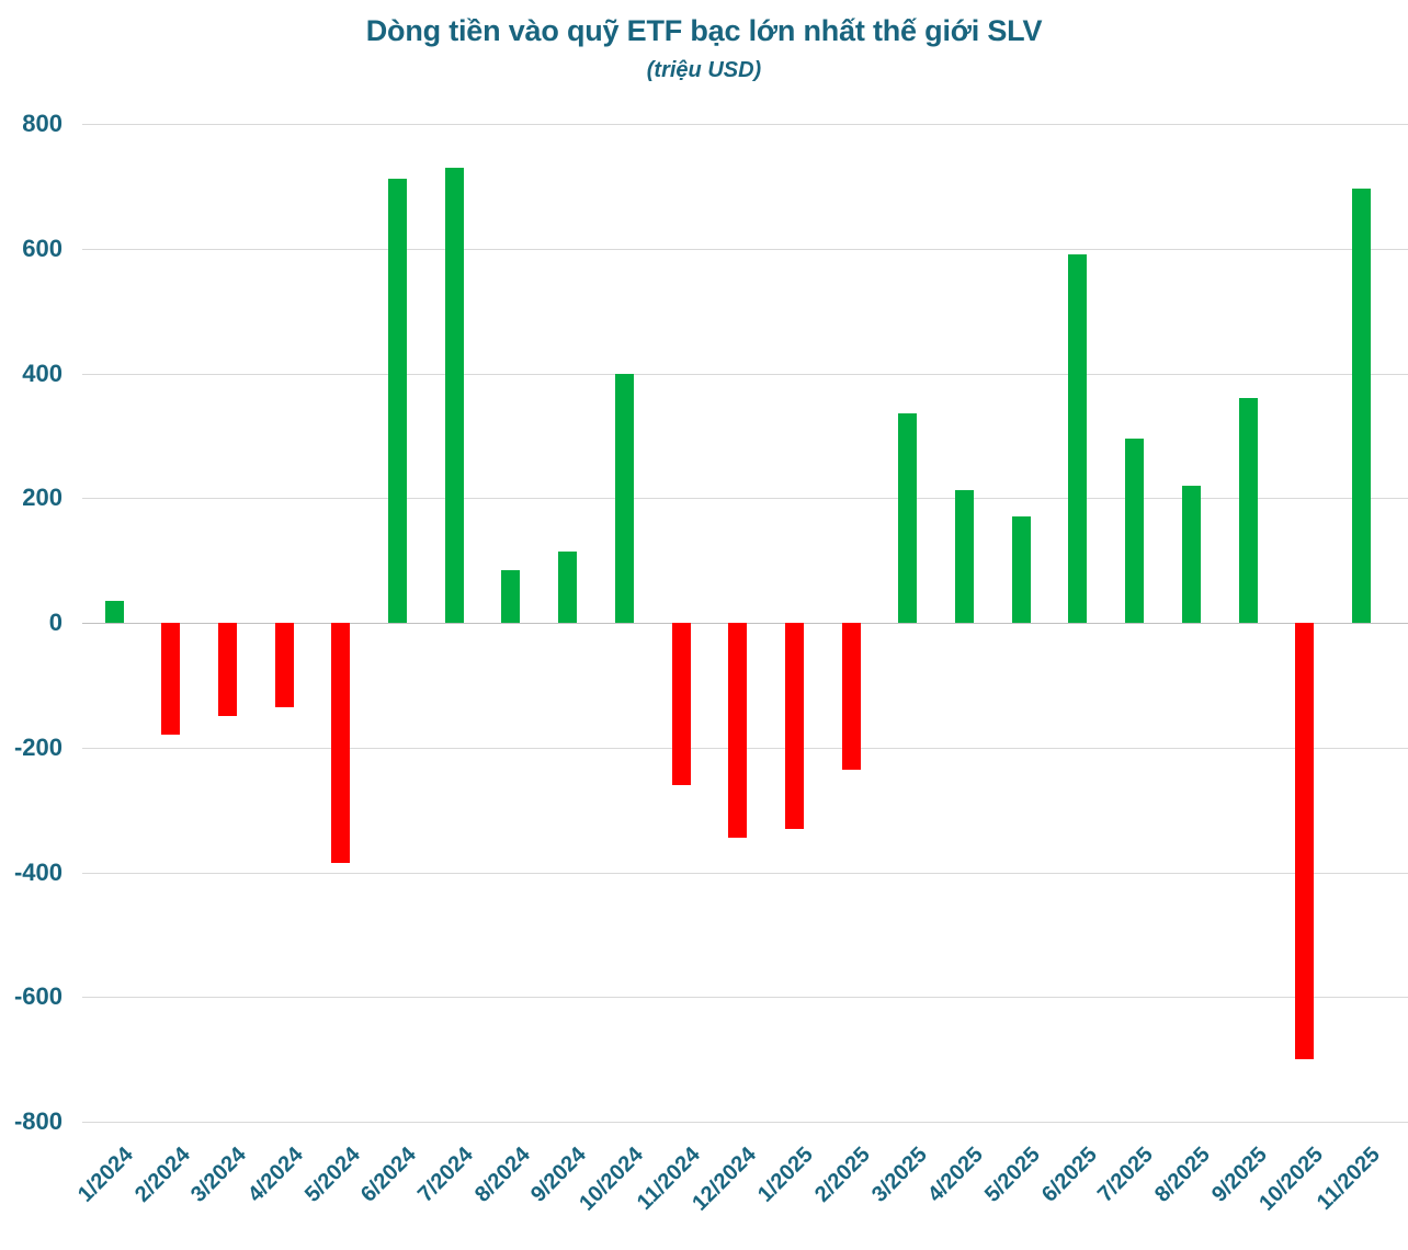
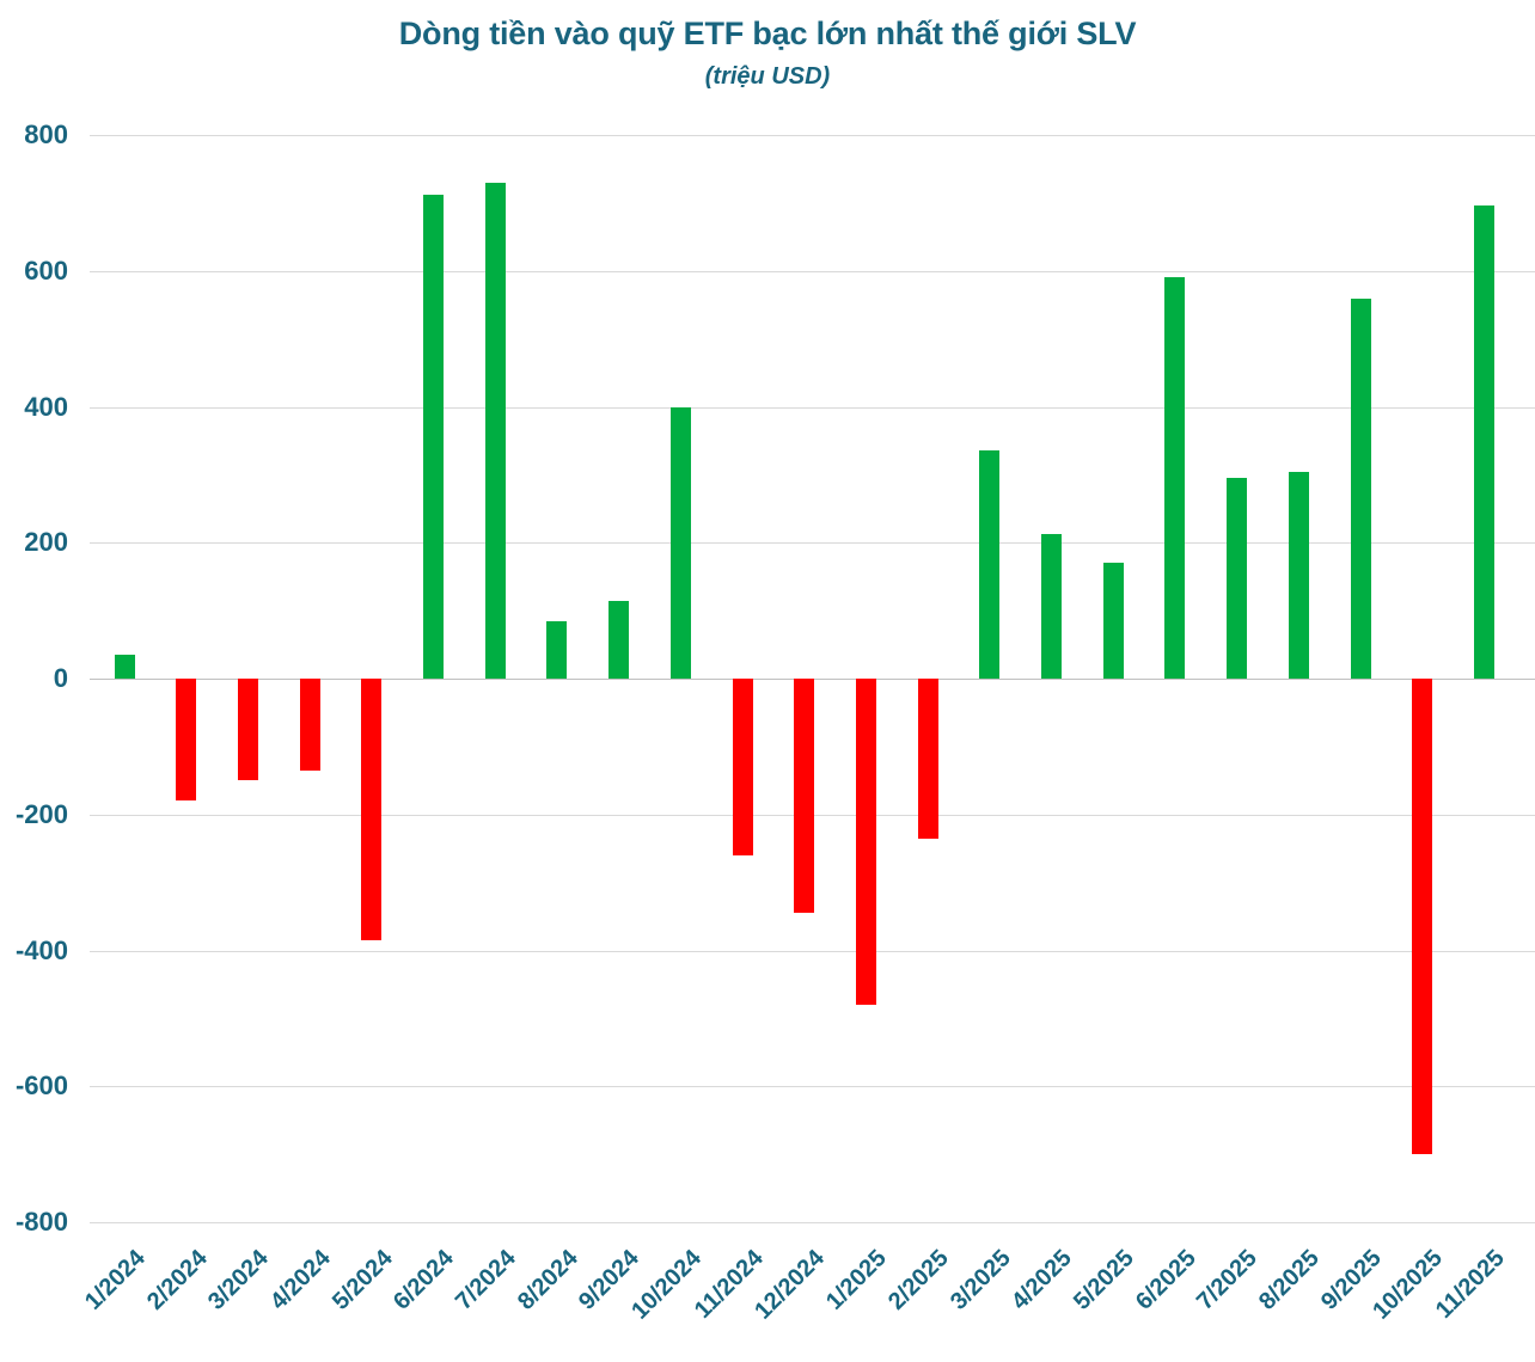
1/2025: -330 -> -480
8/2025: 220 -> 300
9/2025: 360 -> 560
